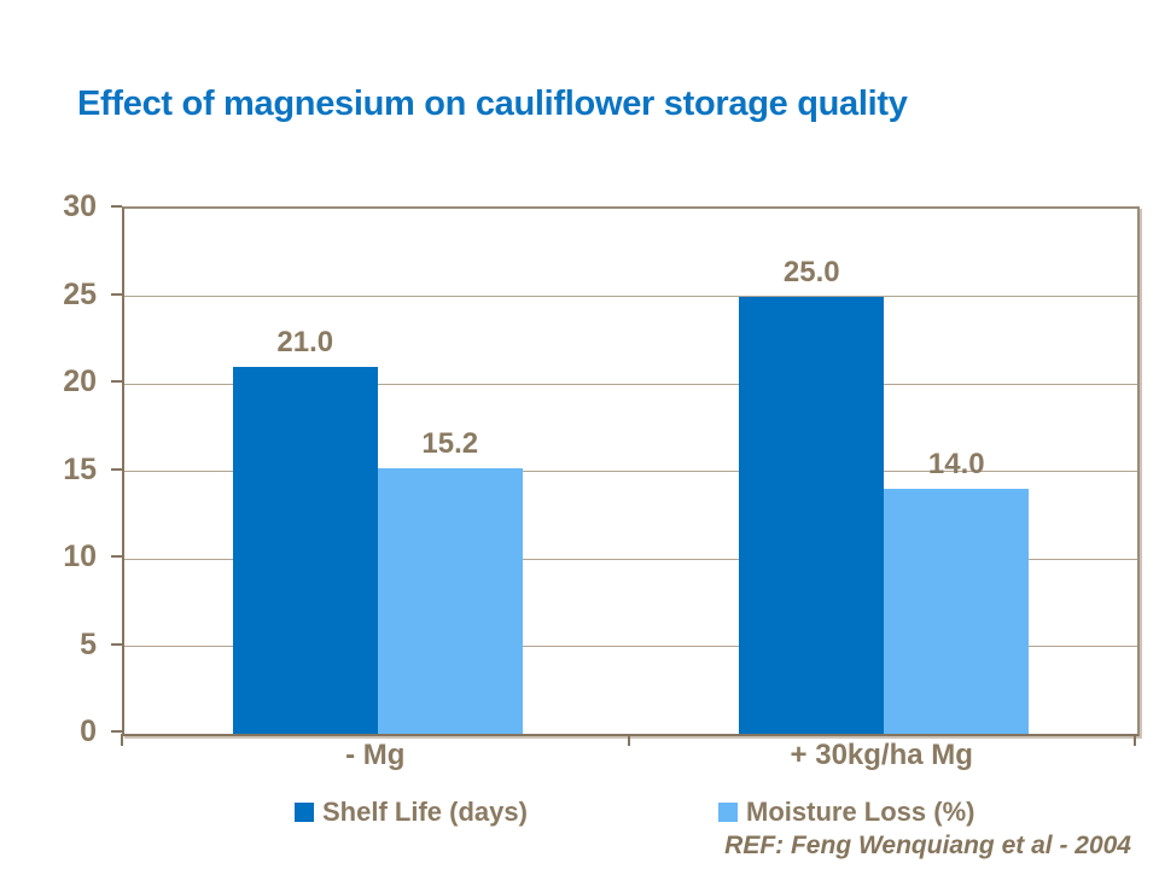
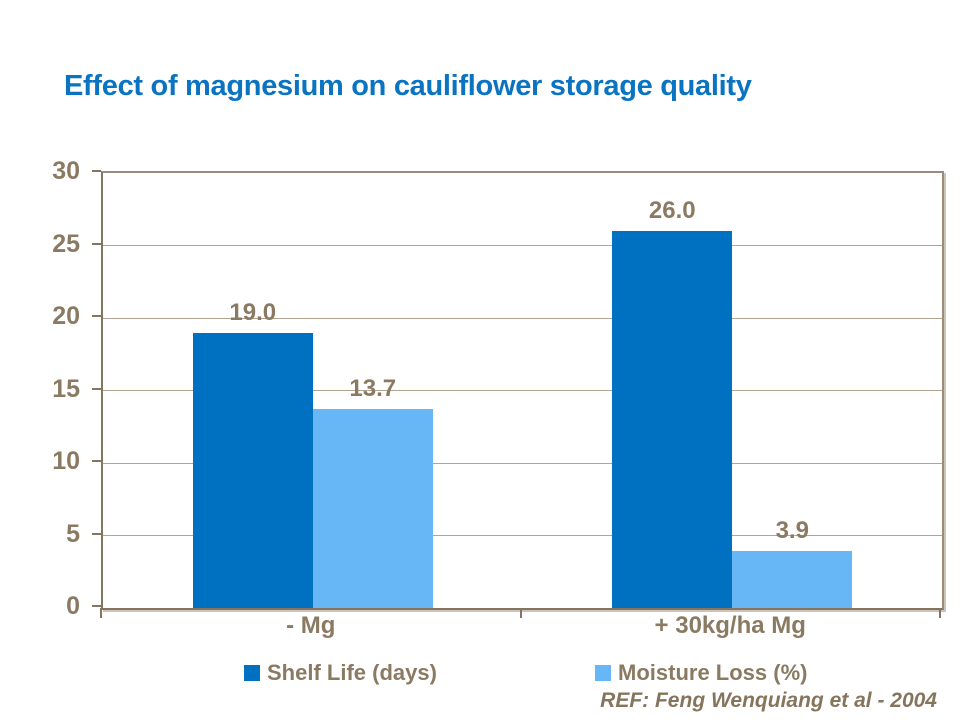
Shelf Life (days)/- Mg: 21.0 -> 19.0
Moisture Loss (%)/- Mg: 15.2 -> 13.7
Shelf Life (days)/+ 30kg/ha Mg: 25.0 -> 26.0
Moisture Loss (%)/+ 30kg/ha Mg: 14.0 -> 3.9
